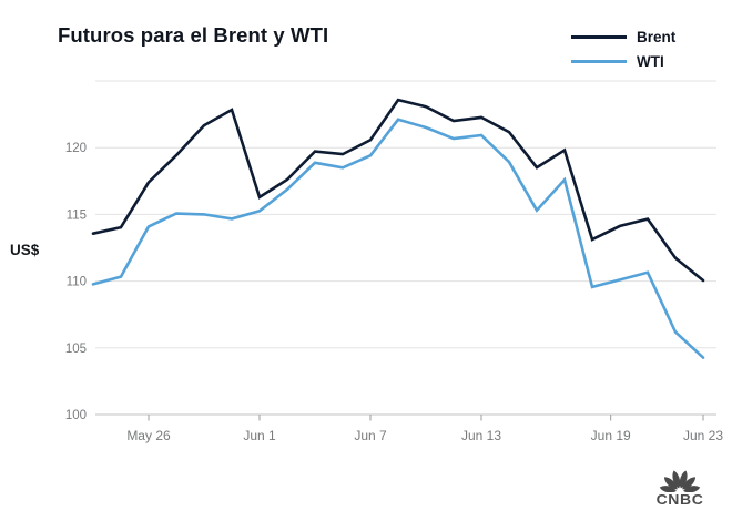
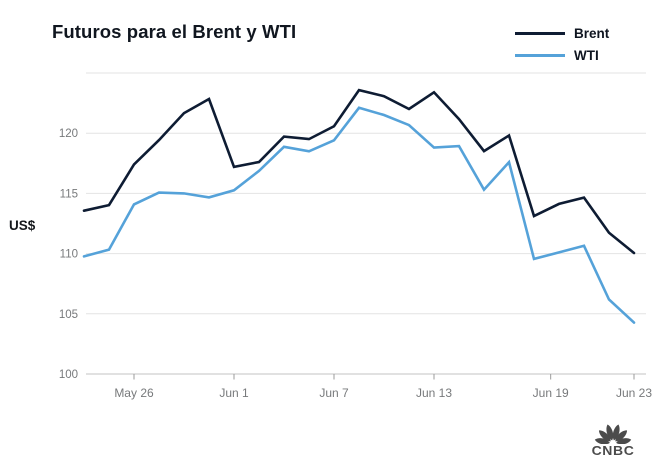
Brent/Jun 1: 116.3 -> 117.2
Brent/Jun 13: 122.3 -> 123.4
WTI/Jun 13: 120.9 -> 118.8
